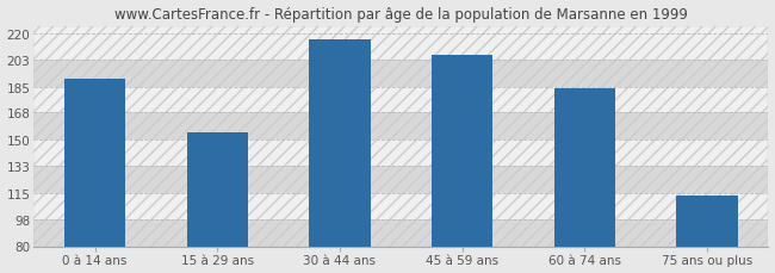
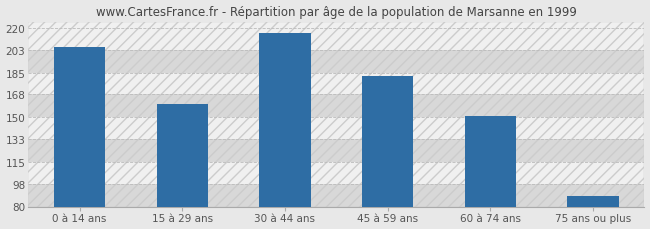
0 à 14 ans: 190 -> 205
15 à 29 ans: 155 -> 160
45 à 59 ans: 206 -> 182
60 à 74 ans: 184 -> 151
75 ans ou plus: 113 -> 88
